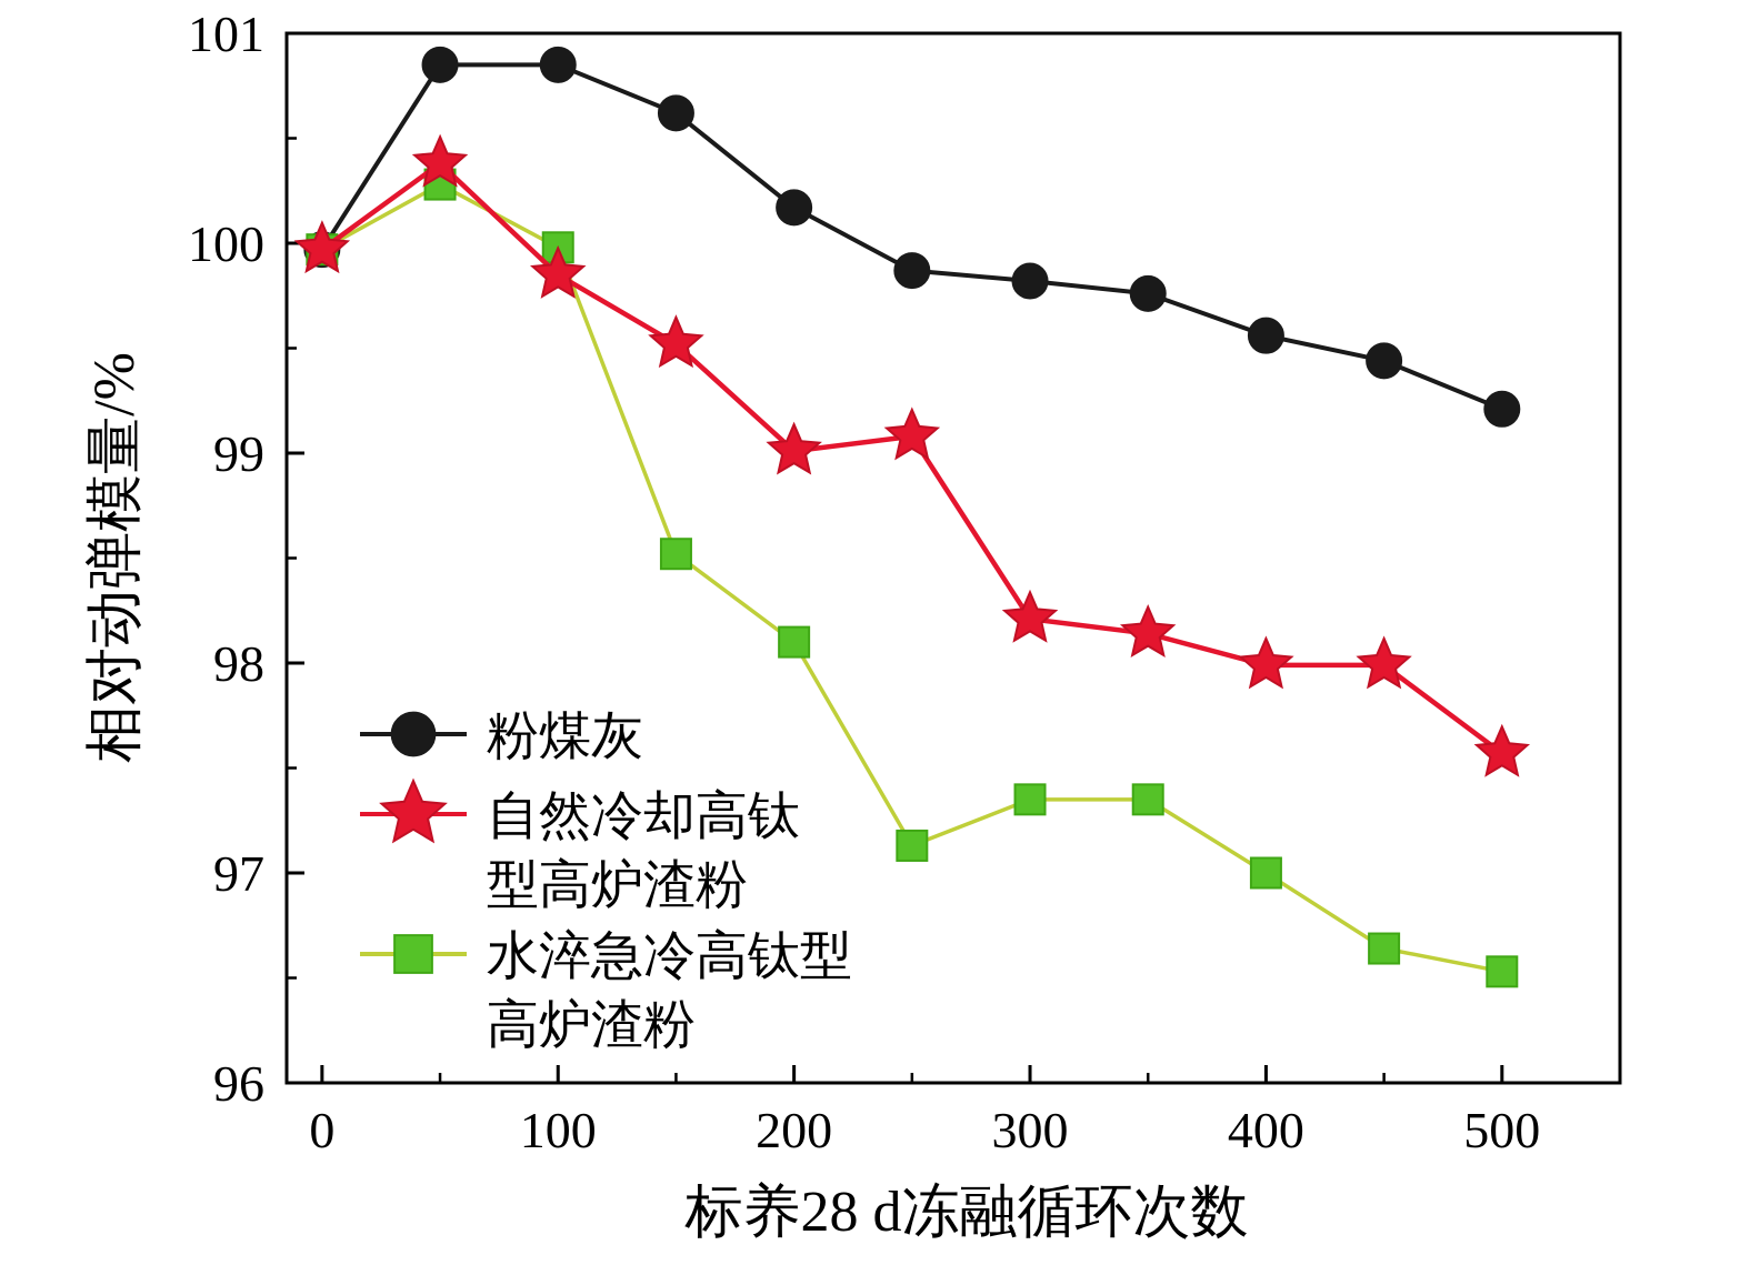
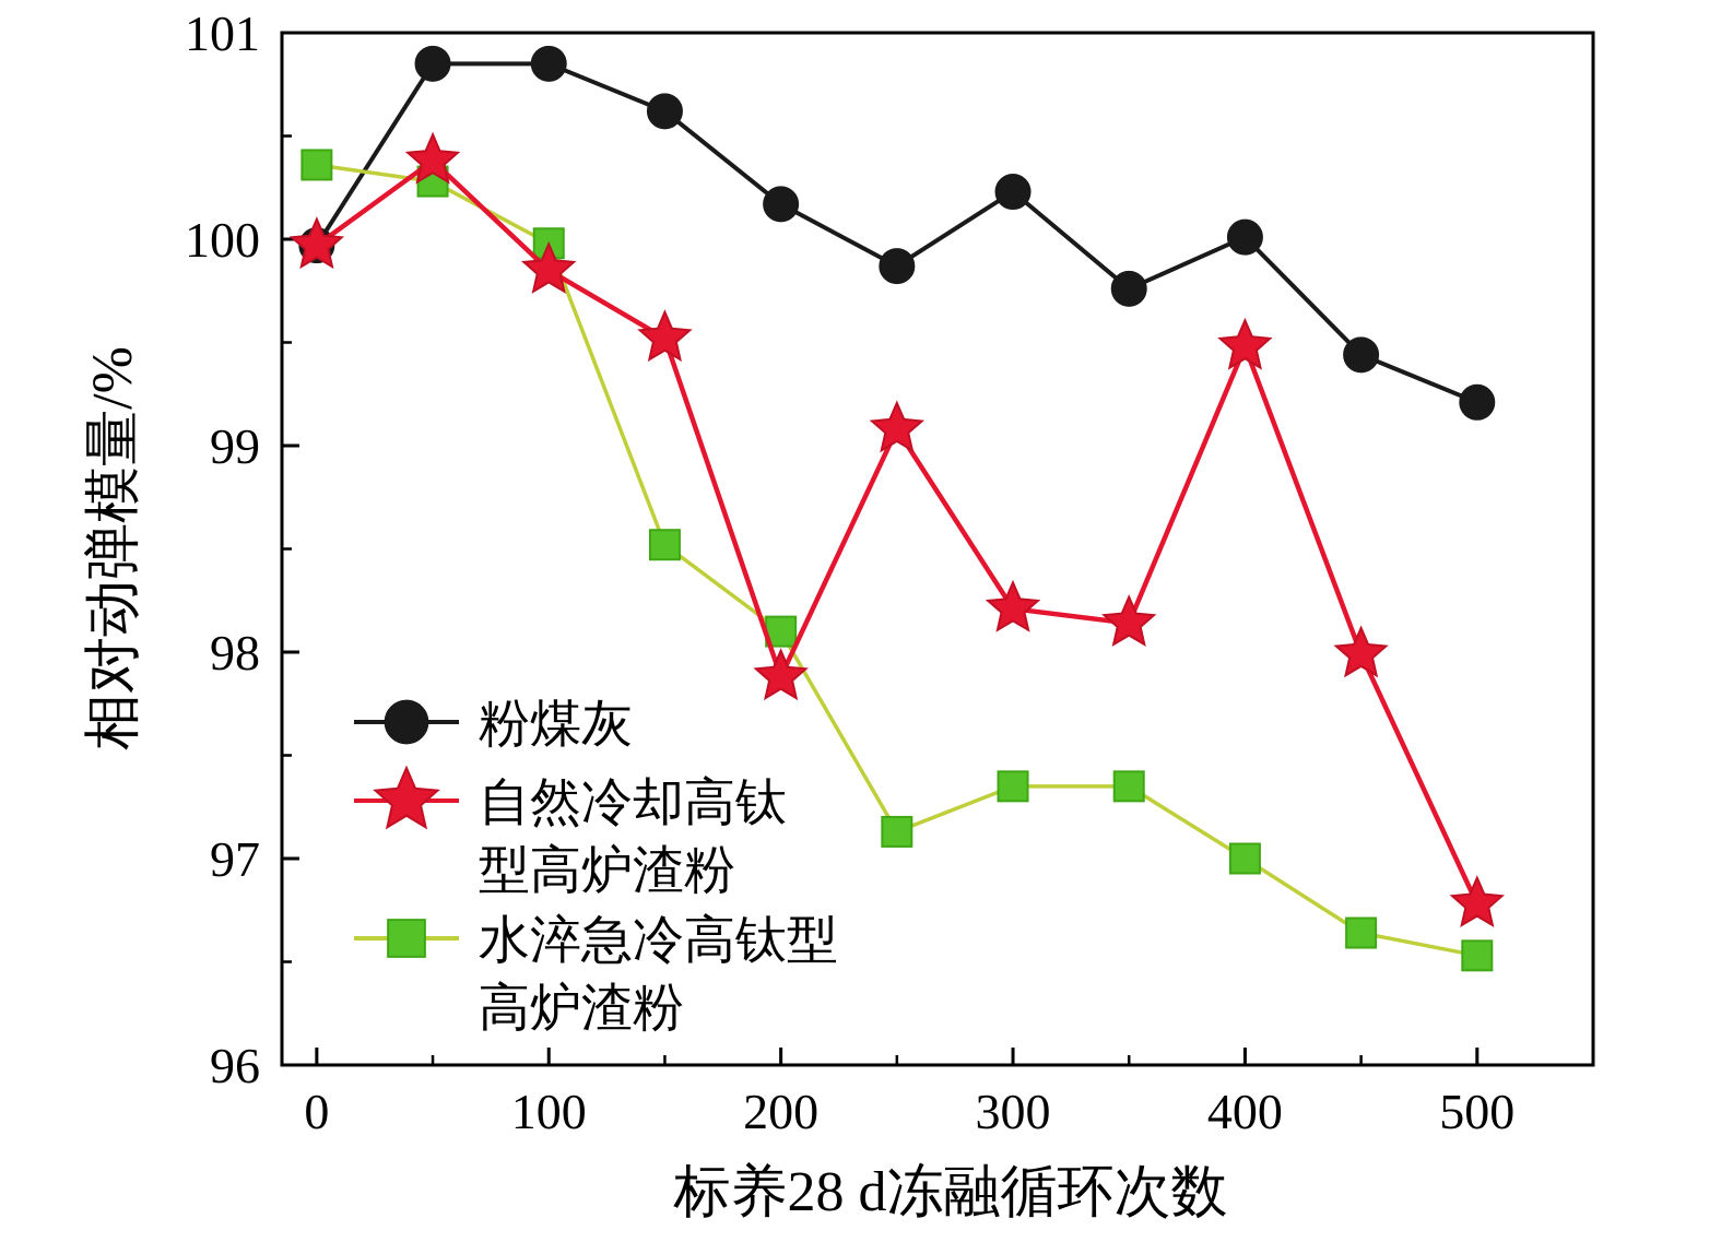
水淬急冷高钛型高炉渣粉/0: 99.97 -> 100.36
自然冷却高钛型高炉渣粉/200: 99.01 -> 97.88
粉煤灰/300: 99.82 -> 100.23
粉煤灰/400: 99.56 -> 100.01
自然冷却高钛型高炉渣粉/400: 97.99 -> 99.48
自然冷却高钛型高炉渣粉/500: 97.57 -> 96.78
